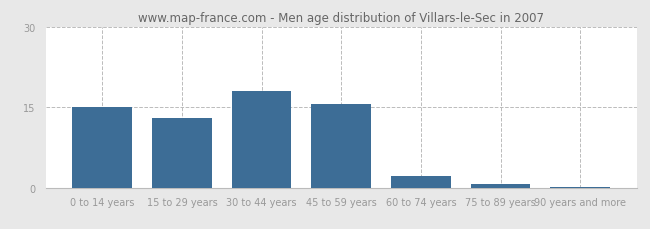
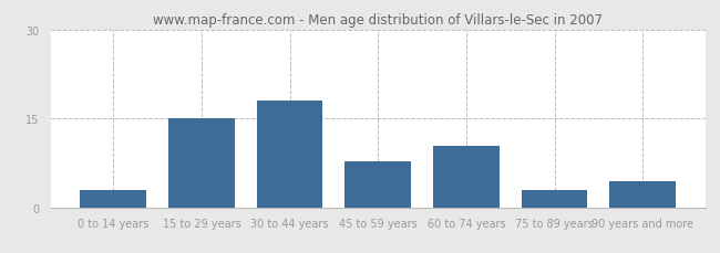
0 to 14 years: 15.0 -> 3.0
15 to 29 years: 13.0 -> 15.0
45 to 59 years: 15.5 -> 7.8
60 to 74 years: 2.2 -> 10.4
75 to 89 years: 0.7 -> 3.0
90 years and more: 0.1 -> 4.4
